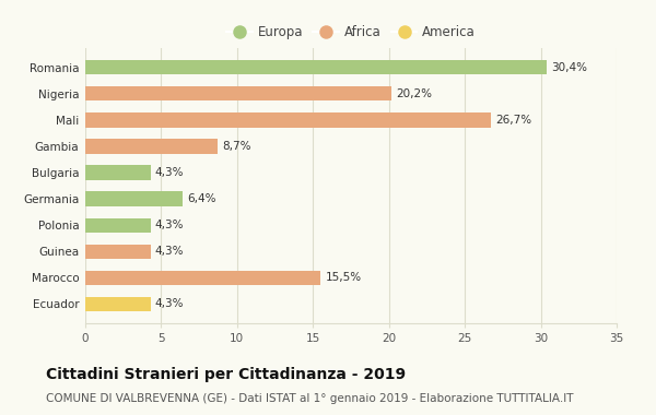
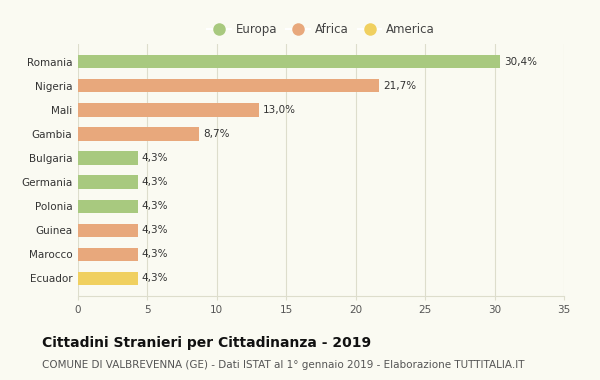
Nigeria: 20,2% -> 21,7%
Mali: 26,7% -> 13,0%
Germania: 6,4% -> 4,3%
Marocco: 15,5% -> 4,3%
